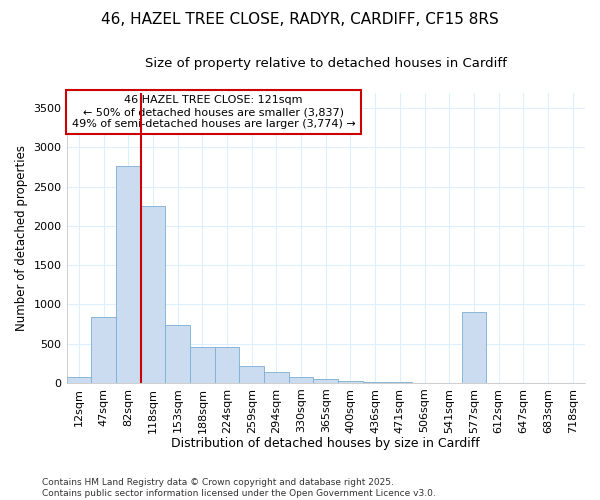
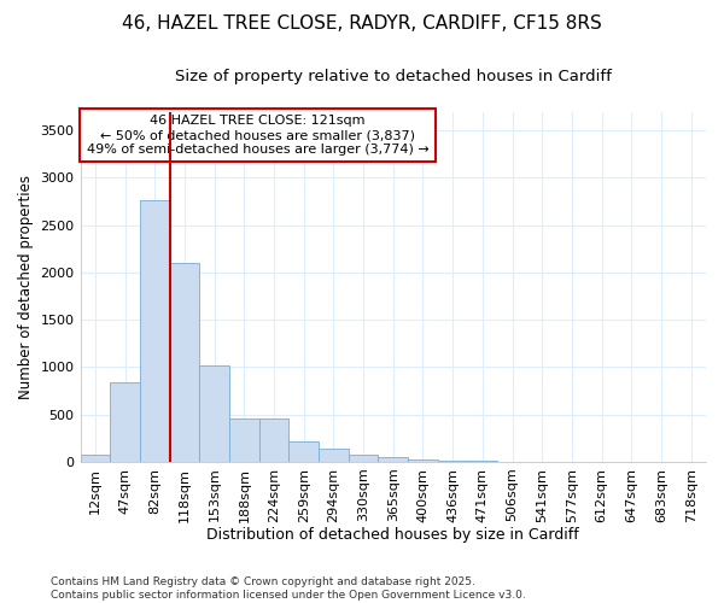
118sqm: 2260 -> 2100
153sqm: 740 -> 1020
577sqm: 900 -> 0
